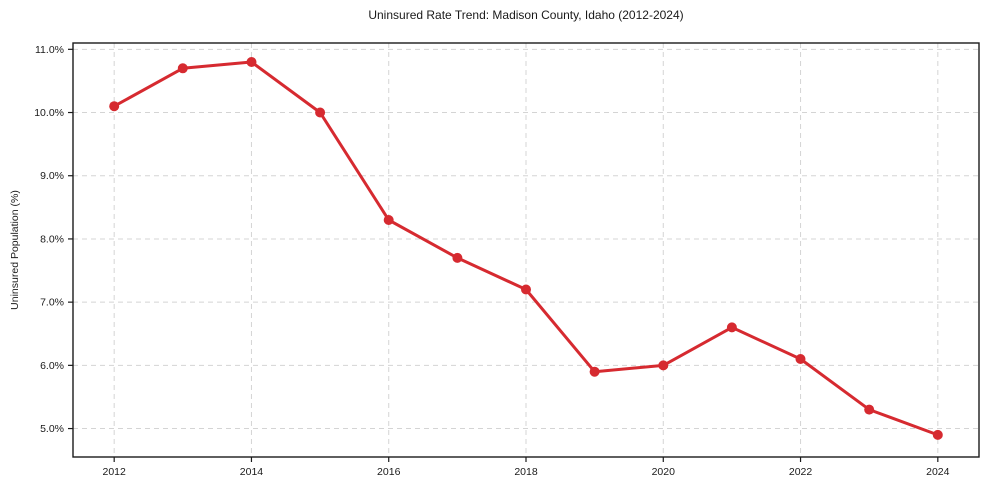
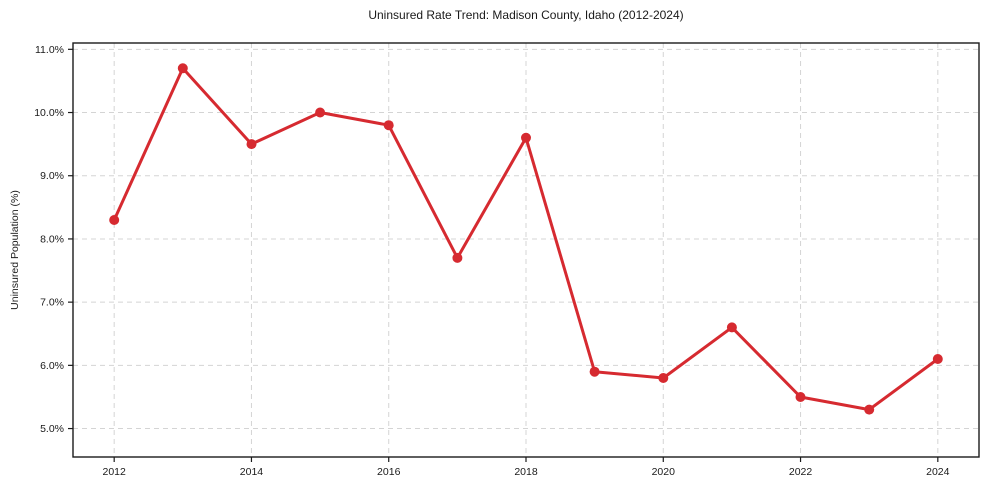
2012: 10.1% -> 8.3%
2014: 10.8% -> 9.5%
2016: 8.3% -> 9.8%
2018: 7.2% -> 9.6%
2020: 6.0% -> 5.8%
2022: 6.1% -> 5.5%
2024: 4.9% -> 6.1%
